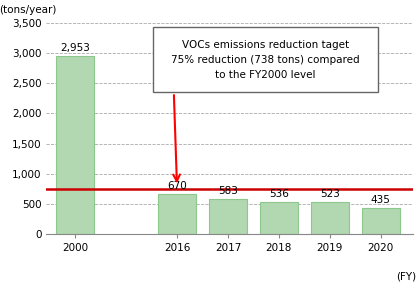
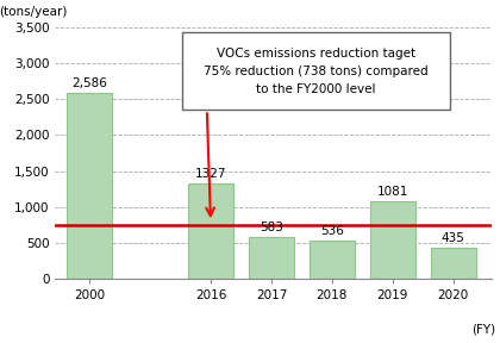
2000: 2,953 -> 2,586
2016: 670 -> 1327
2019: 523 -> 1081
